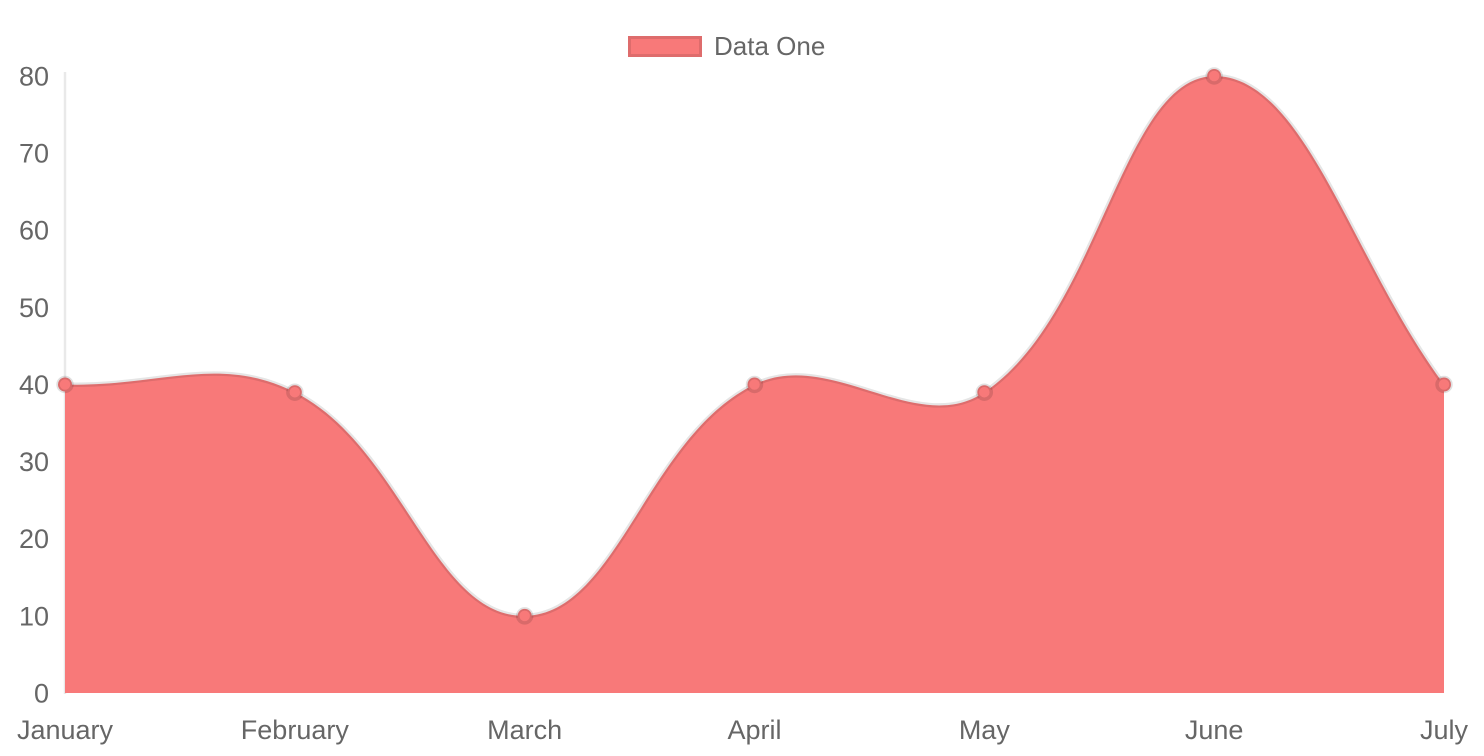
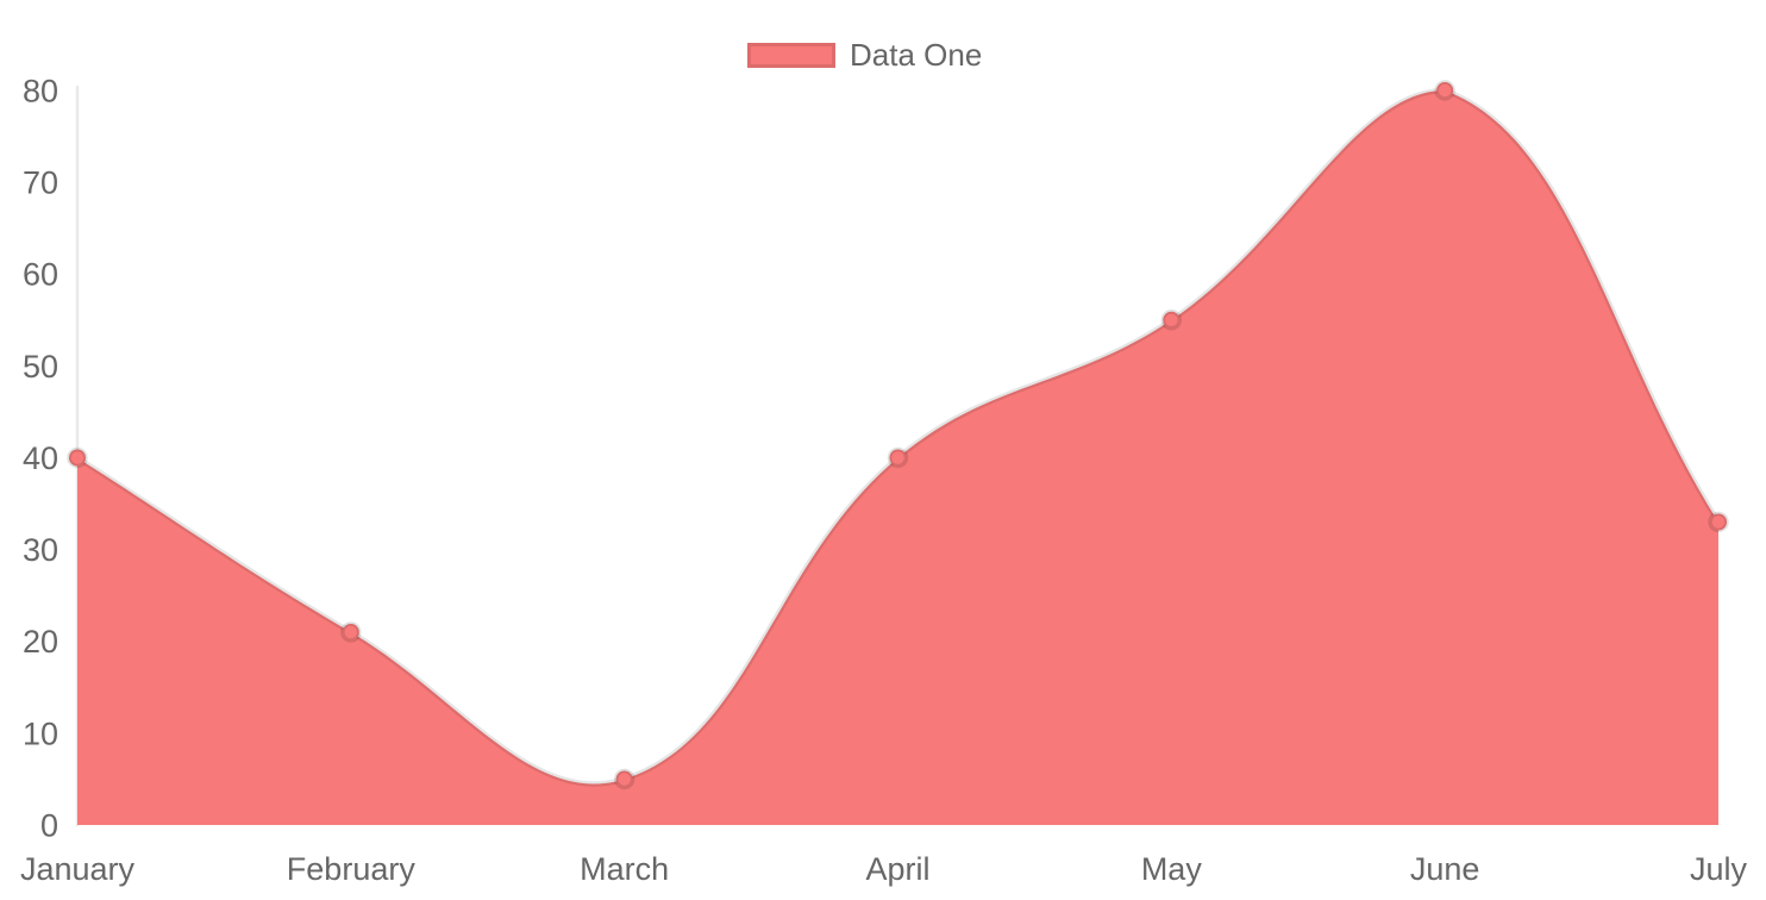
February: 39 -> 21
March: 10 -> 5
May: 39 -> 55
July: 40 -> 33
